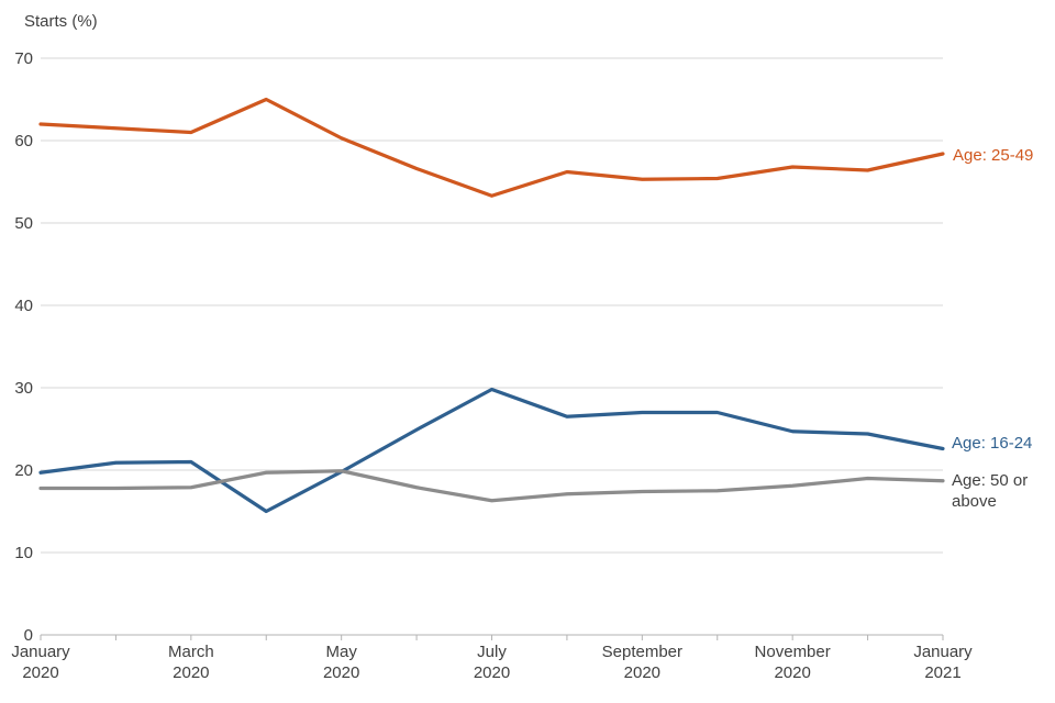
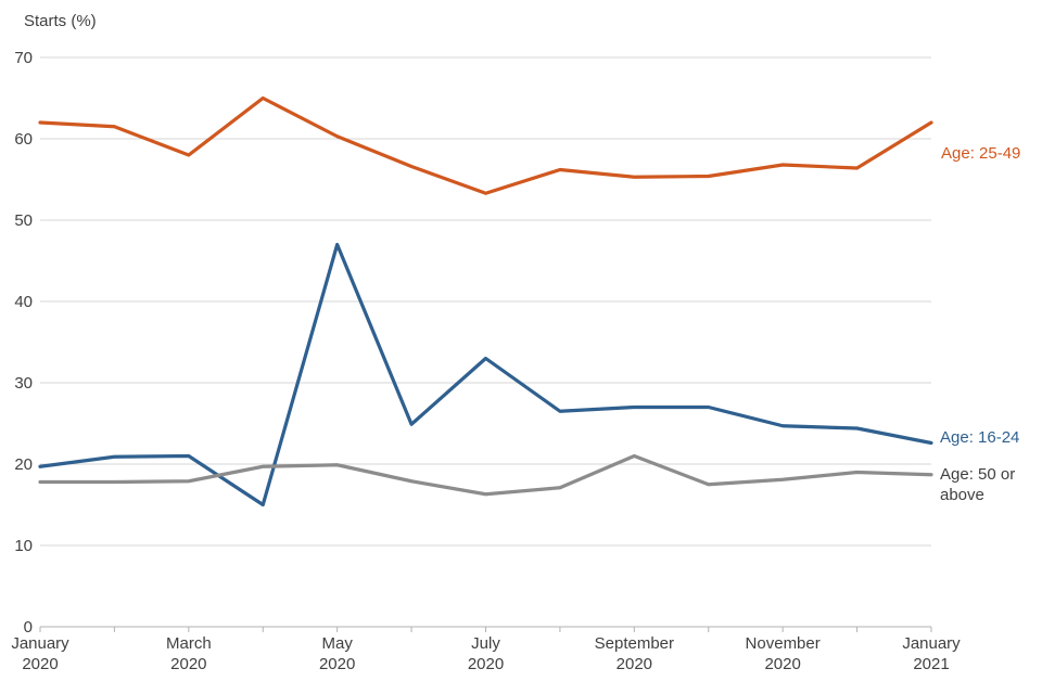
Age: 25-49/March 2020: 61 -> 58
Age: 16-24/May 2020: 20 -> 47
Age: 16-24/July 2020: 30 -> 33
Age: 50 or above/September 2020: 17 -> 21
Age: 25-49/January 2021: 58 -> 62
